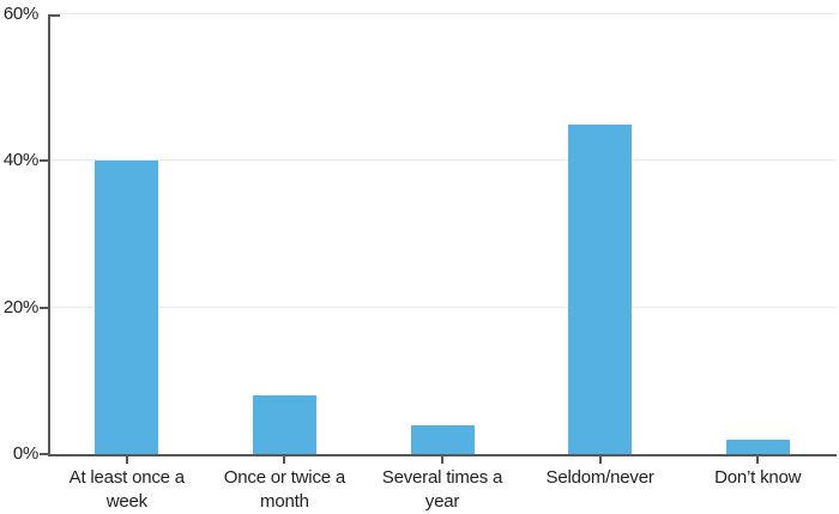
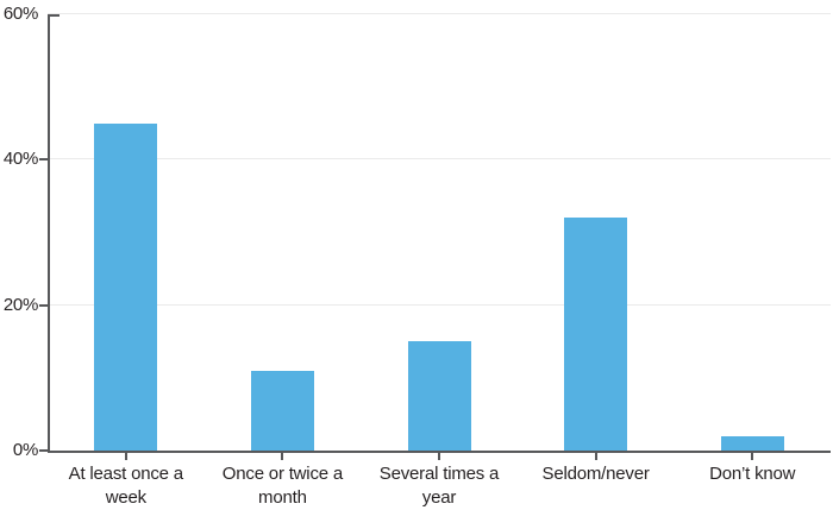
At least once a week: 40% -> 45%
Once or twice a month: 8% -> 11%
Several times a year: 4% -> 15%
Seldom/never: 45% -> 32%
